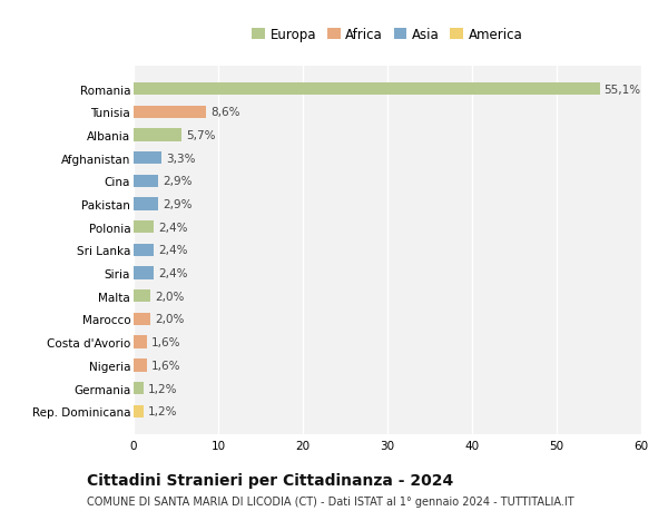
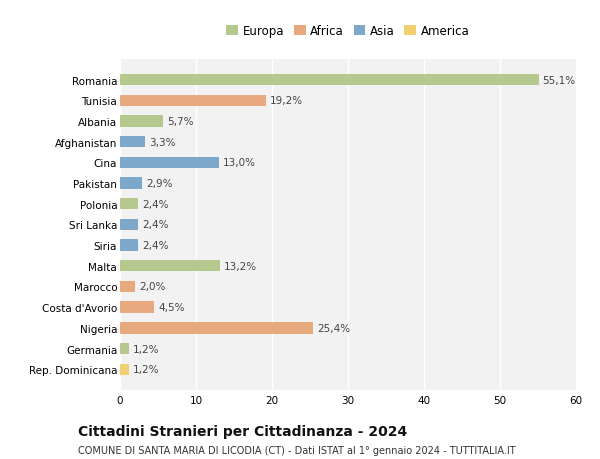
Tunisia: 8,6% -> 19,2%
Cina: 2,9% -> 13,0%
Malta: 2,0% -> 13,2%
Costa d'Avorio: 1,6% -> 4,5%
Nigeria: 1,6% -> 25,4%
